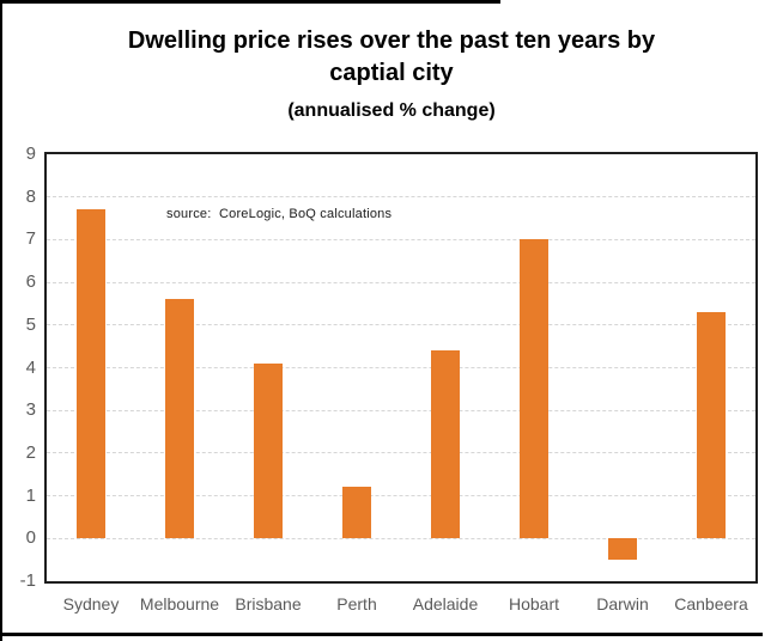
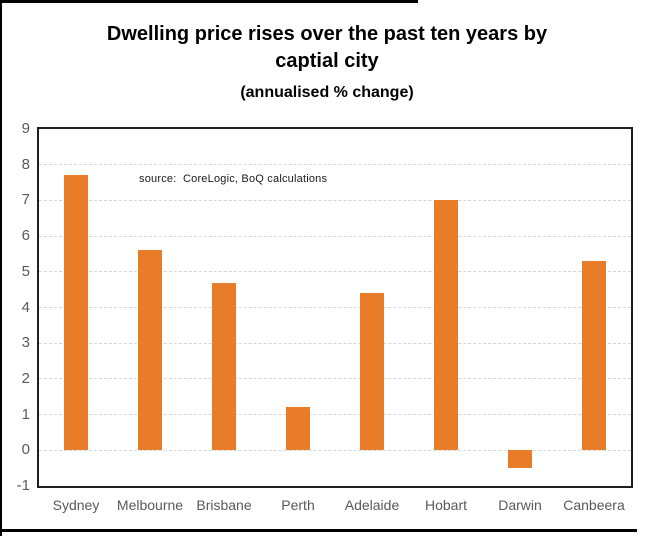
Brisbane: 4.1 -> 4.7
